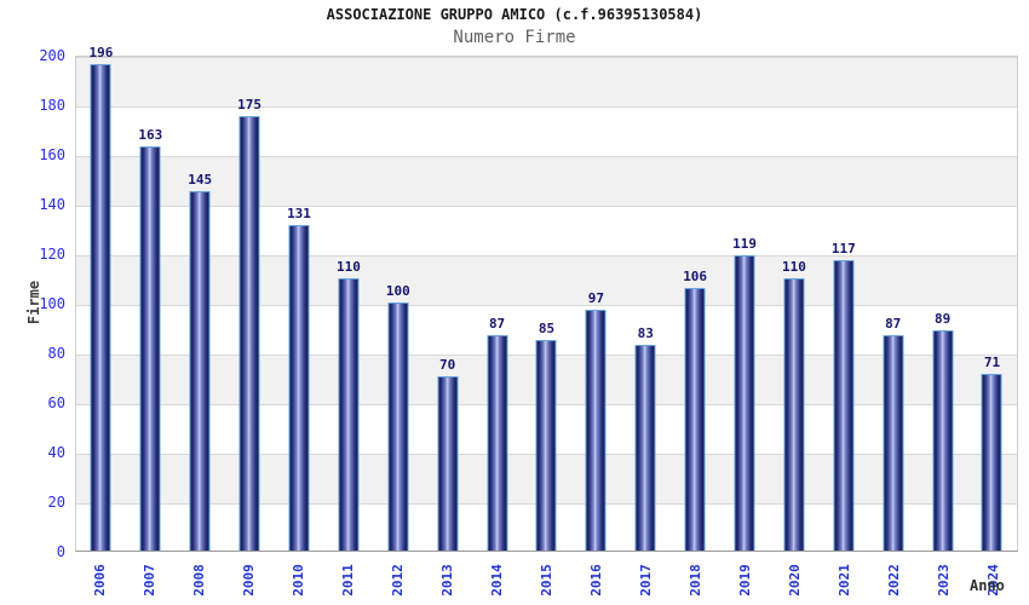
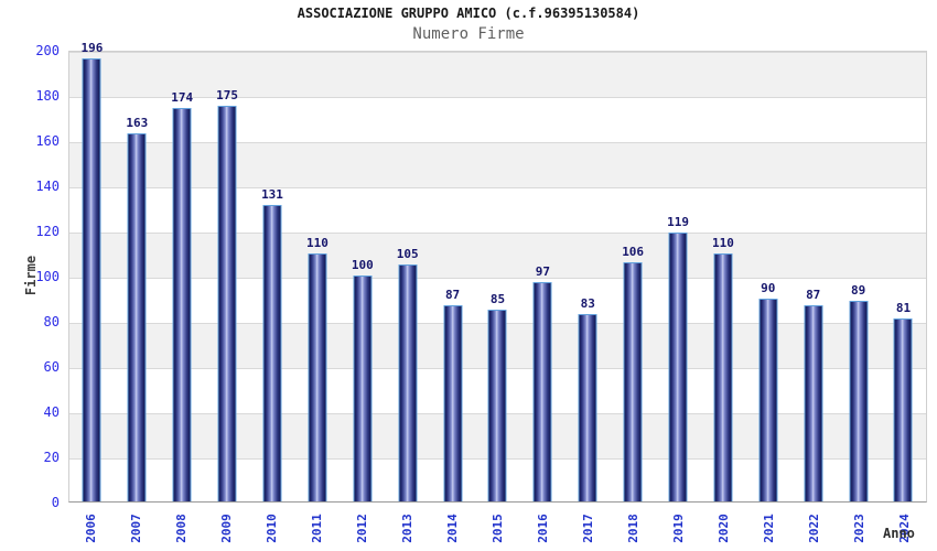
2008: 145 -> 174
2013: 70 -> 105
2021: 117 -> 90
2024: 71 -> 81
